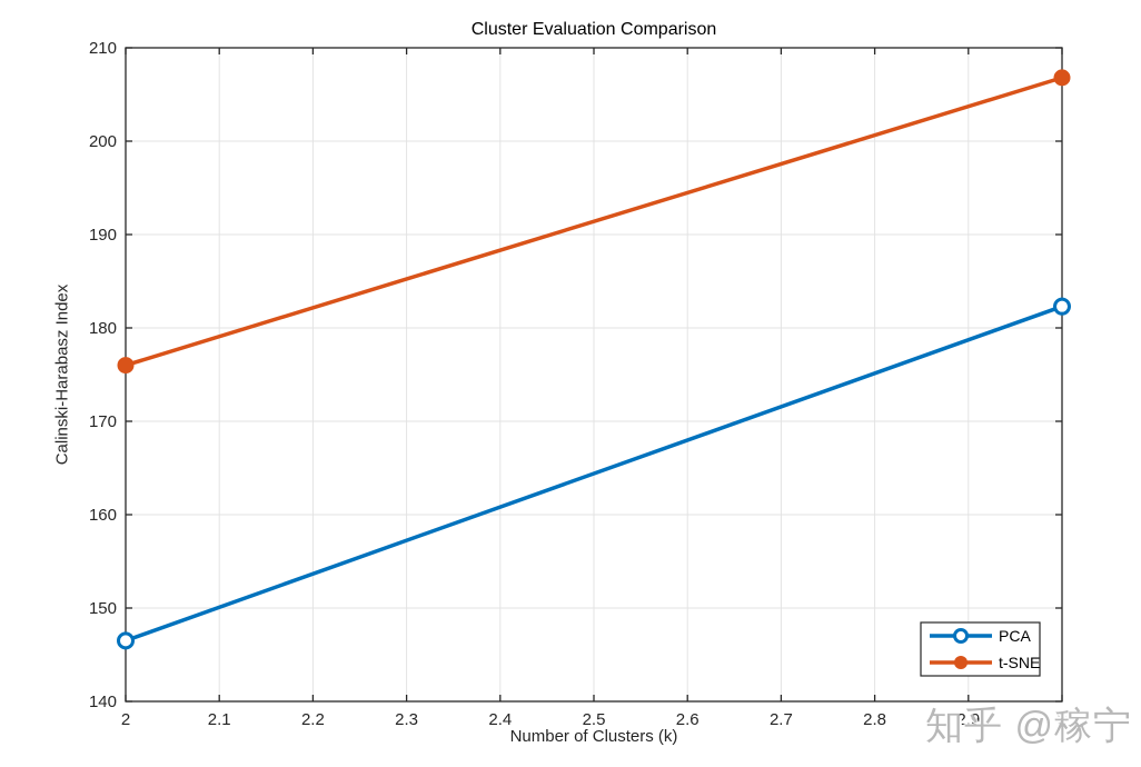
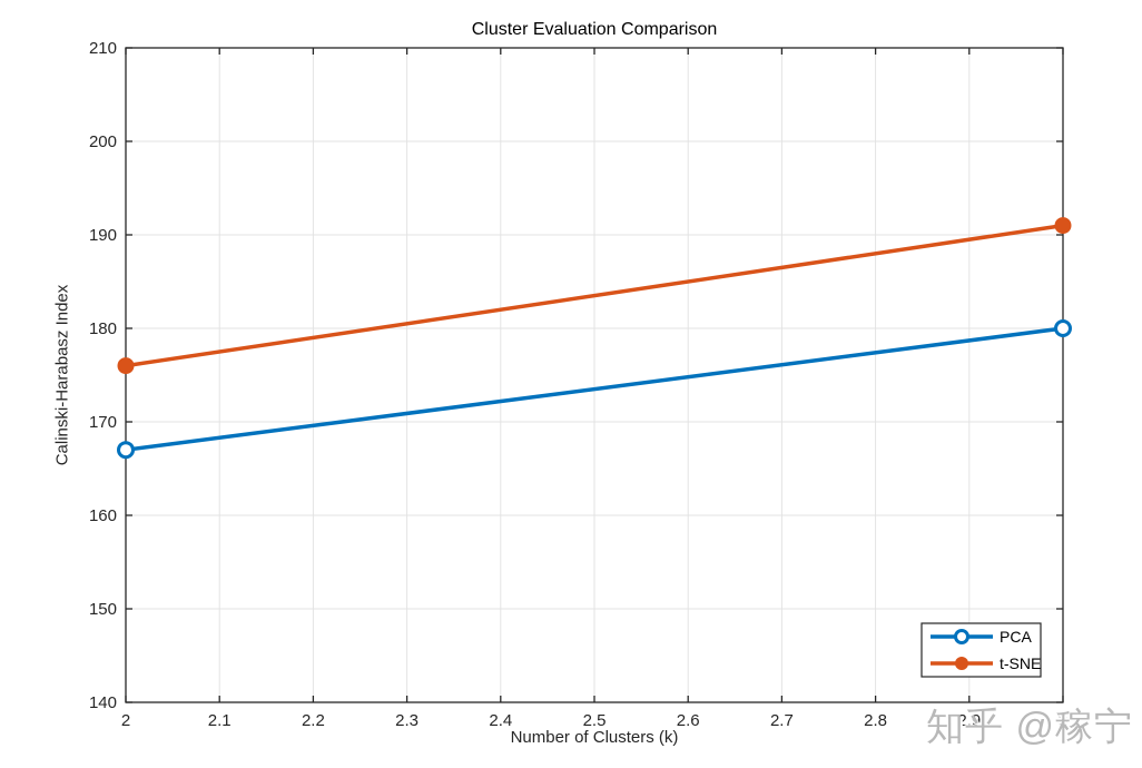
PCA/2: 146 -> 167
PCA/3: 182 -> 180
t-SNE/3: 207 -> 191
